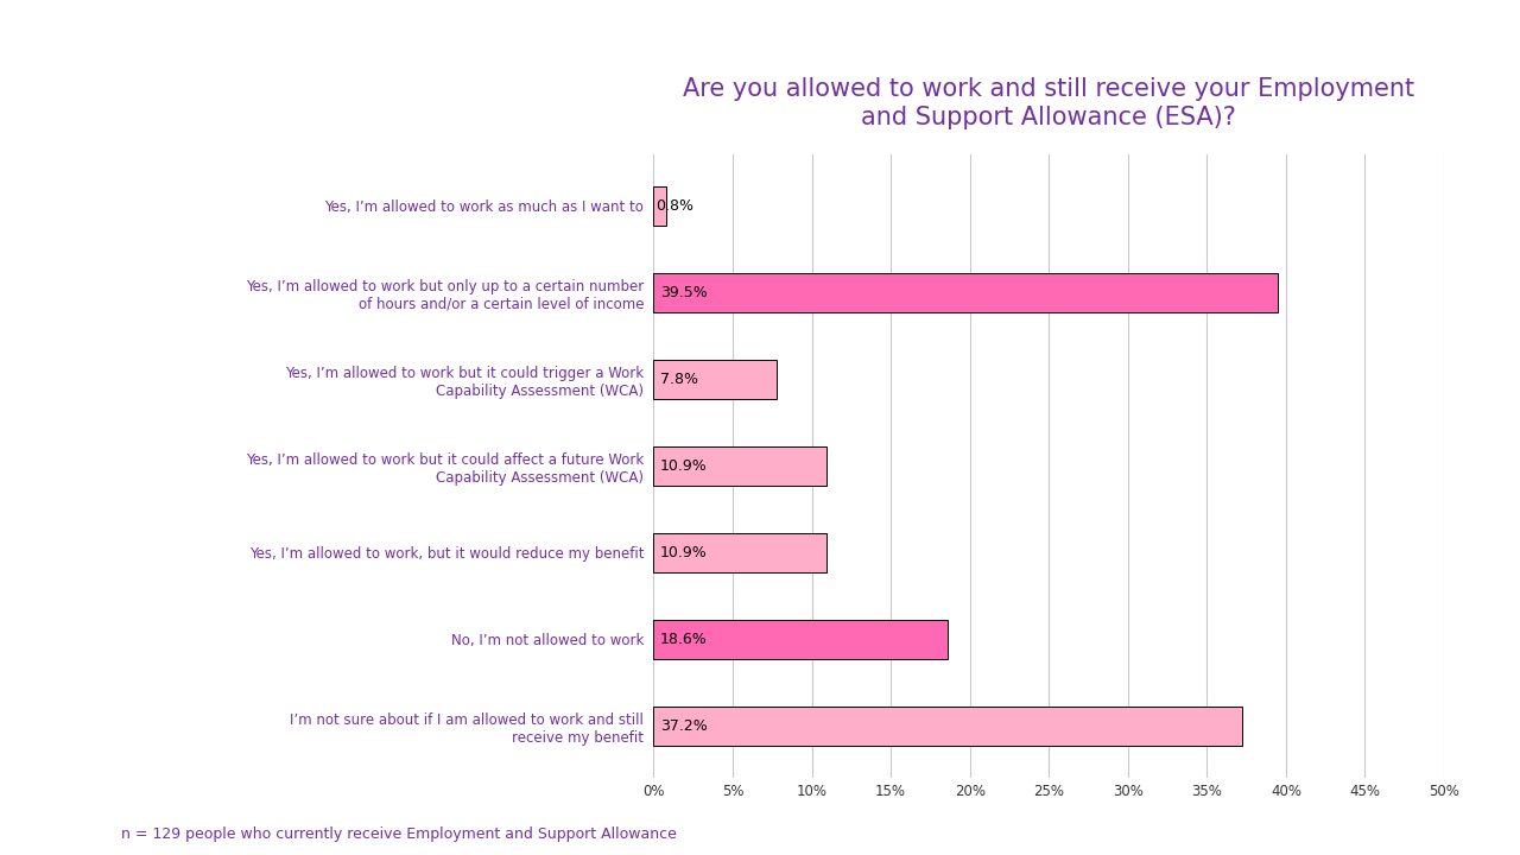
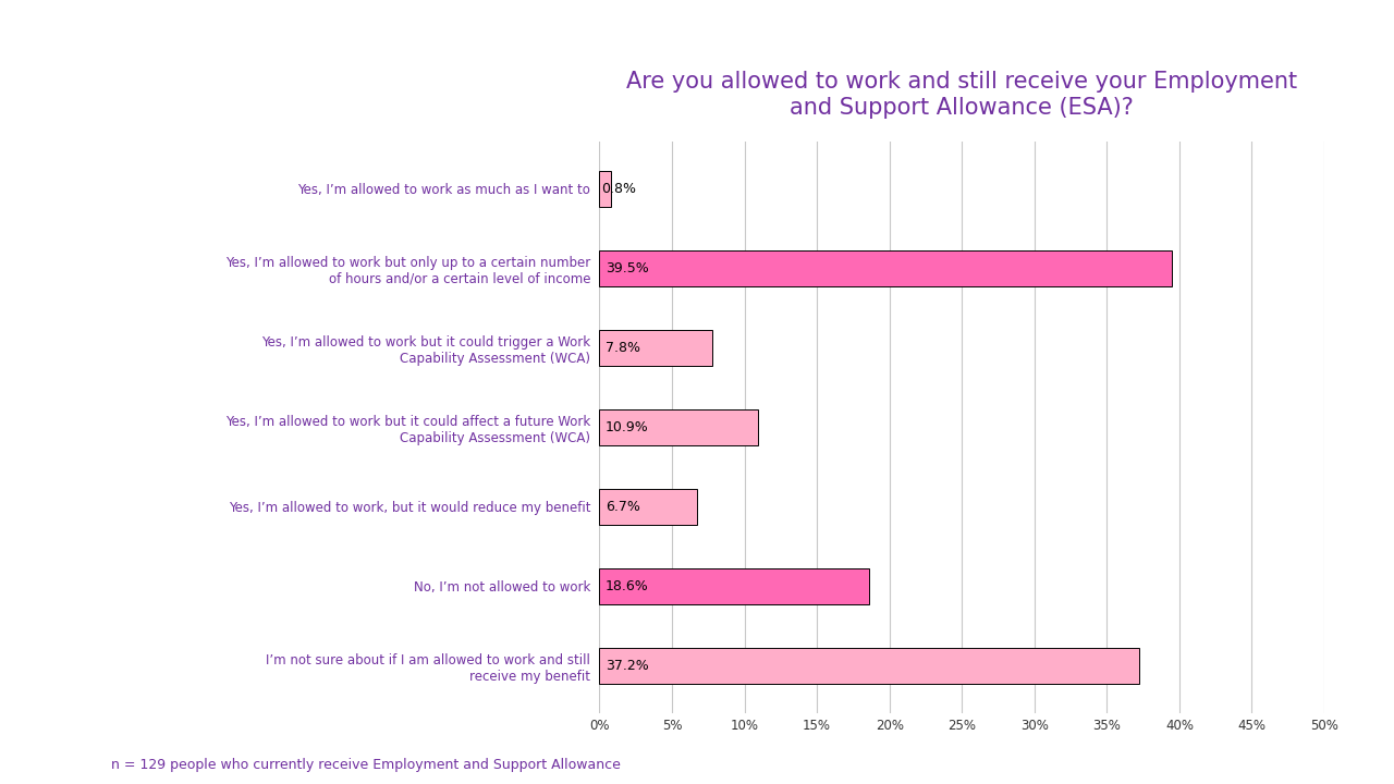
Yes, I’m allowed to work, but it would reduce my benefit: 10.9% -> 6.7%
